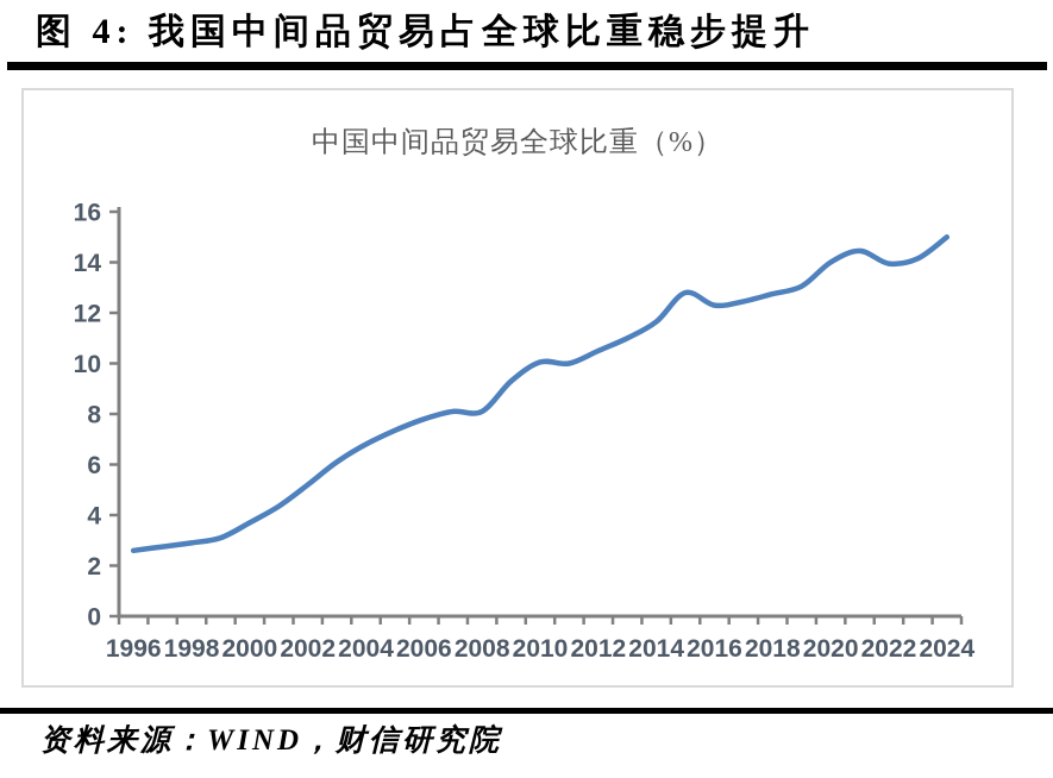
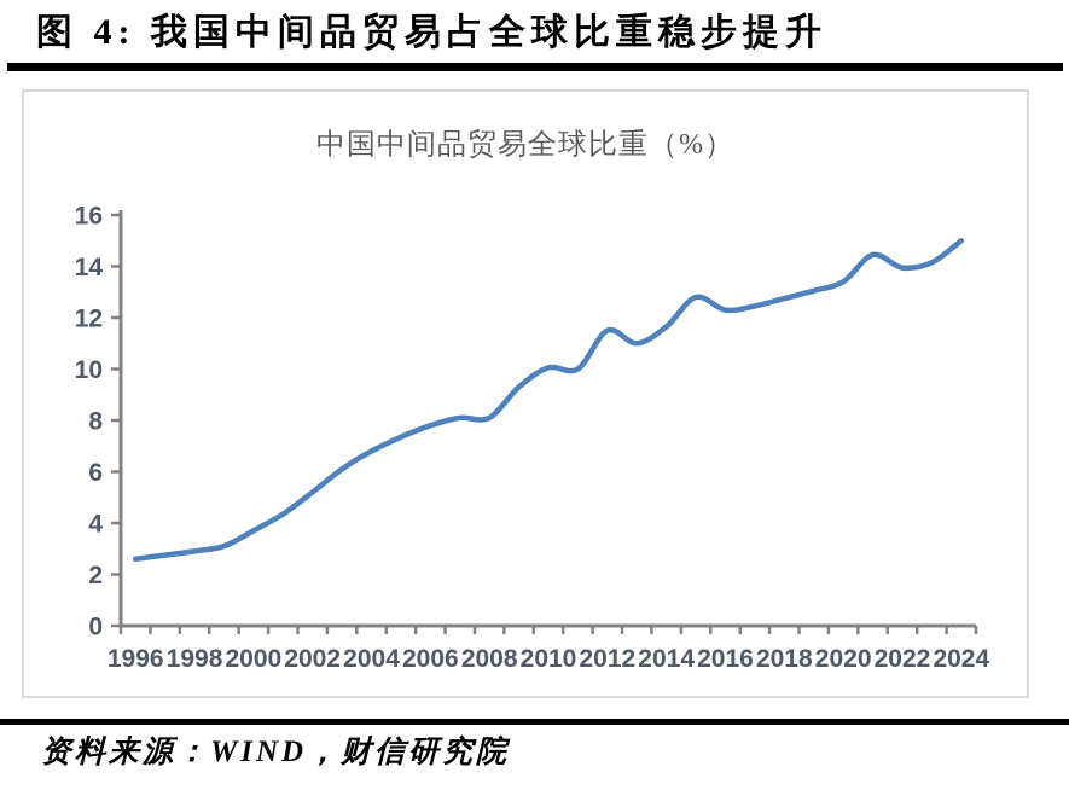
2012: 10.5 -> 11.5
2020: 14.0 -> 13.4
